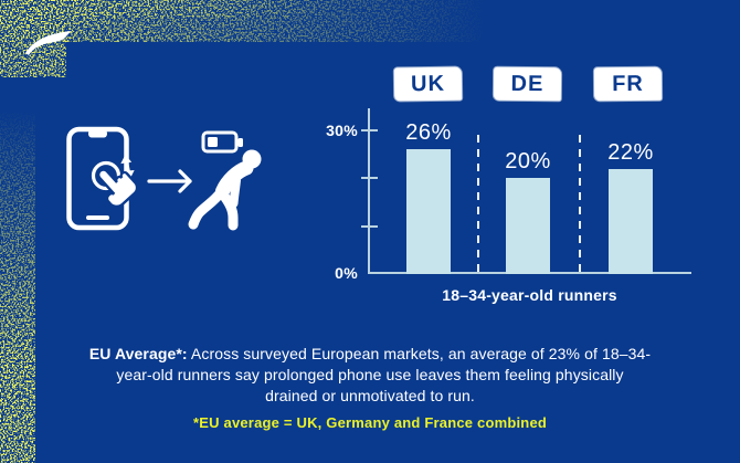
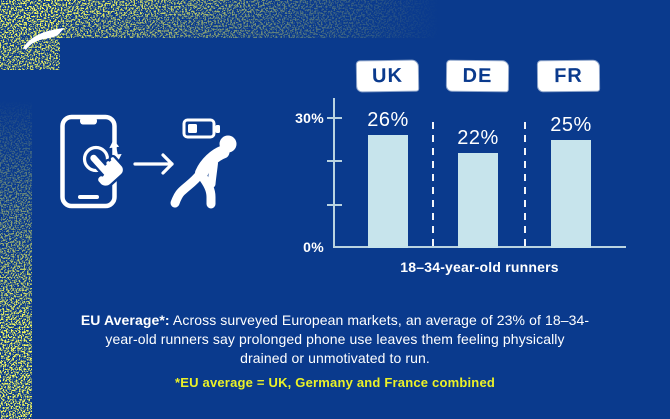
DE: 20% -> 22%
FR: 22% -> 25%
